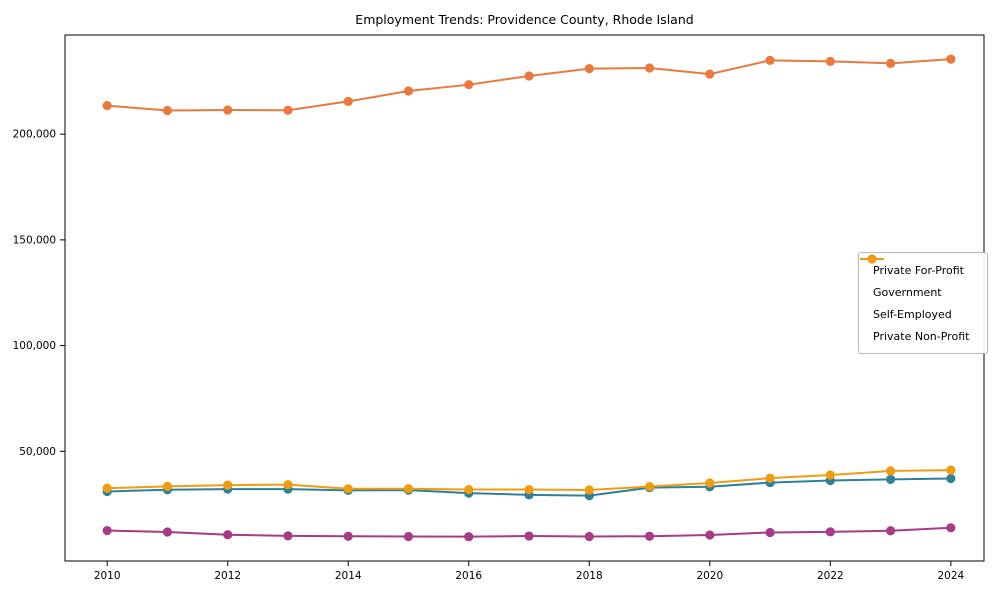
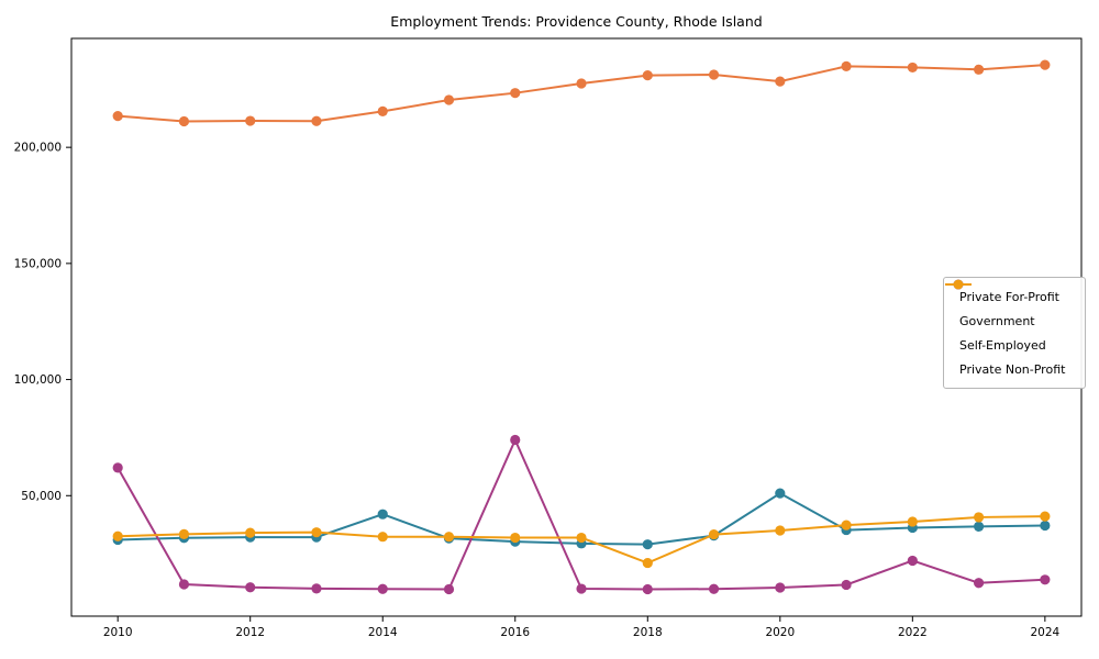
Self-Employed/2010: 12000 -> 62000
Government/2014: 32000 -> 42000
Self-Employed/2016: 10000 -> 74000
Private Non-Profit/2018: 32000 -> 21000
Government/2020: 33000 -> 51000
Self-Employed/2022: 12000 -> 22000
